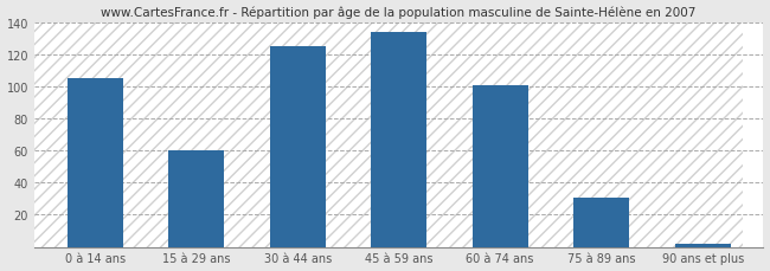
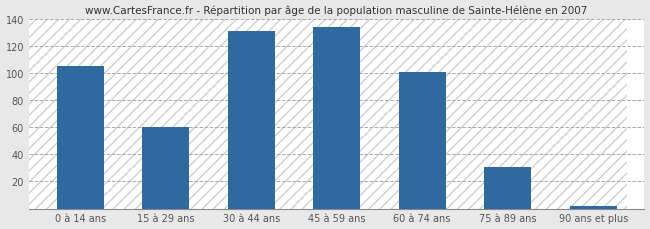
30 à 44 ans: 125 -> 131
